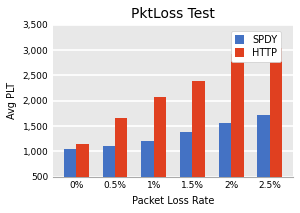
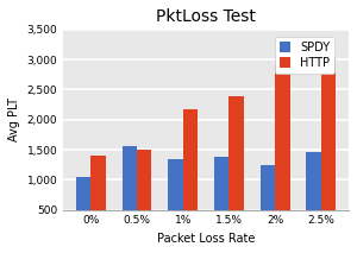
HTTP/0%: 1,150 -> 1,400
SPDY/0.5%: 1,110 -> 1,560
HTTP/0.5%: 1,650 -> 1,500
SPDY/1%: 1,210 -> 1,340
HTTP/1%: 2,080 -> 2,180
SPDY/2%: 1,560 -> 1,240
SPDY/2.5%: 1,710 -> 1,460
